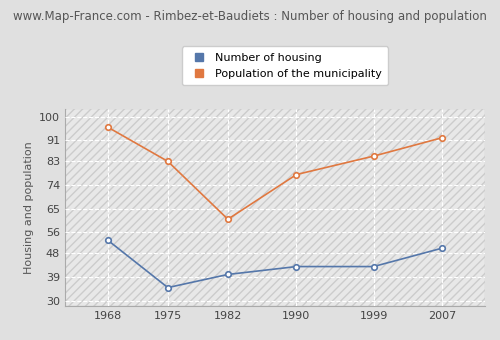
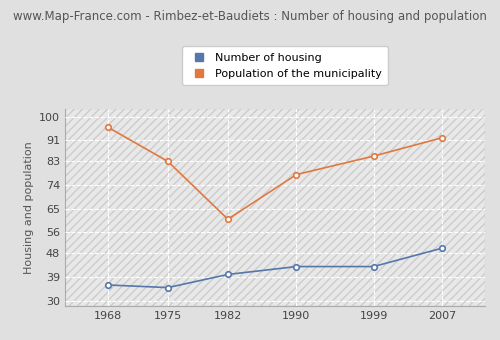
Number of housing/1968: 53 -> 36
